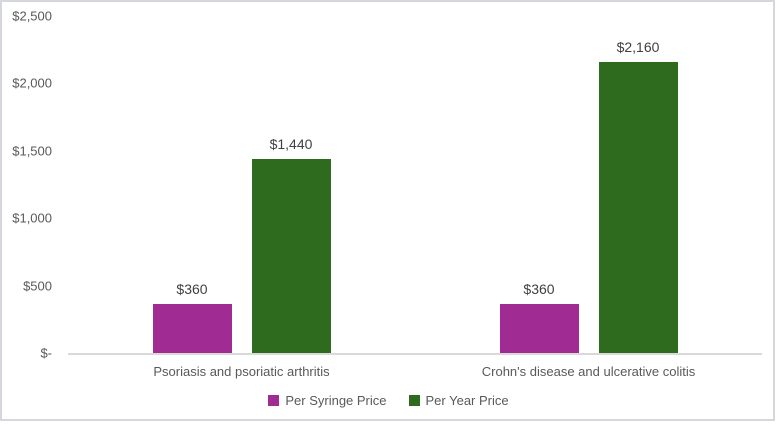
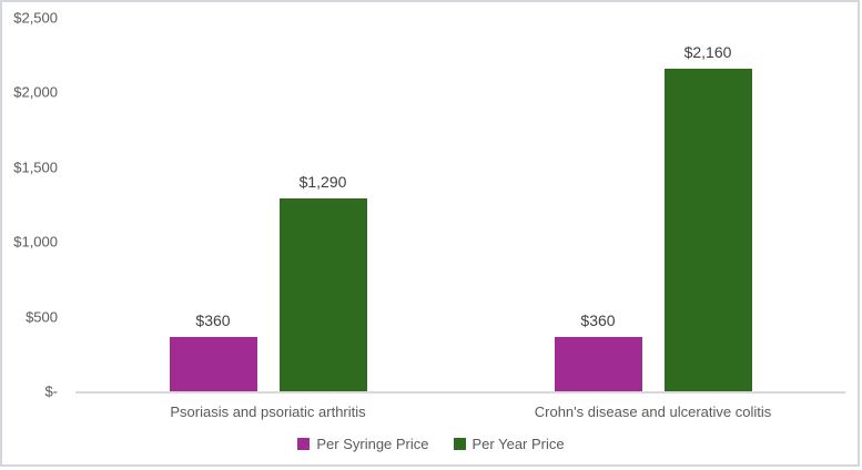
Per Year Price/Psoriasis and psoriatic arthritis: $1,440 -> $1,290
